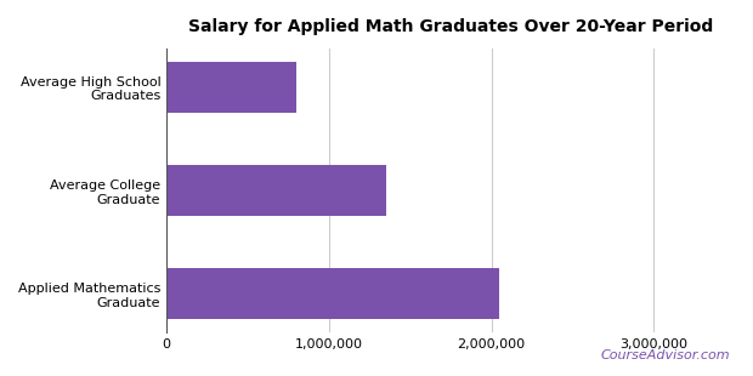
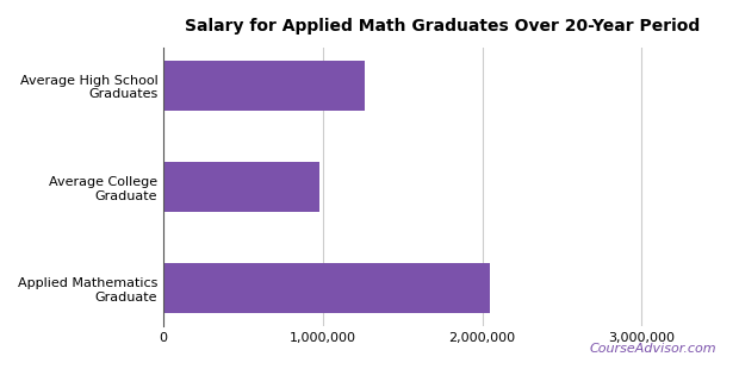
Average High School Graduates: 800,000 -> 1,260,000
Average College Graduate: 1,350,000 -> 980,000
